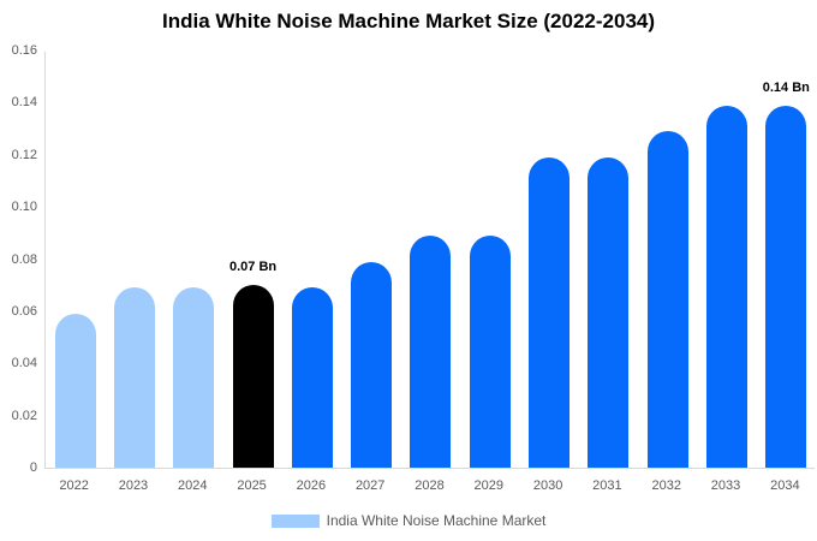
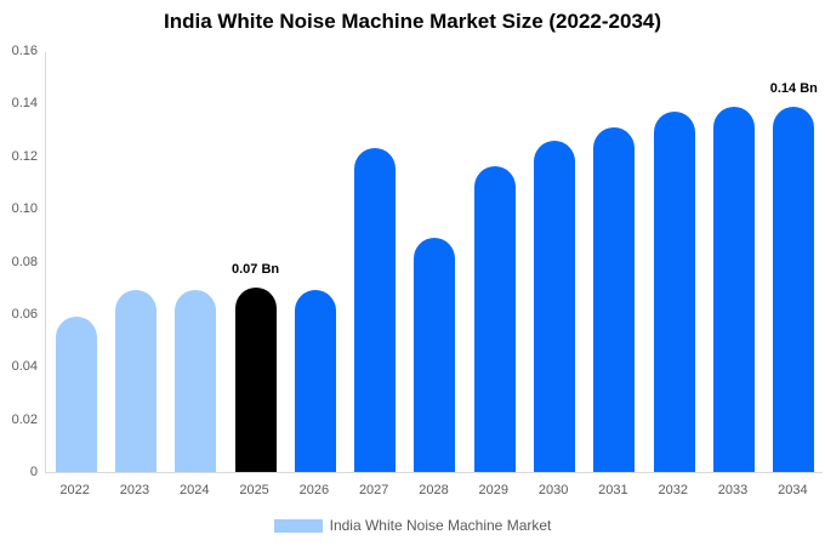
2027: 0.079 -> 0.123
2029: 0.089 -> 0.116
2030: 0.119 -> 0.126
2031: 0.119 -> 0.131
2032: 0.129 -> 0.137
